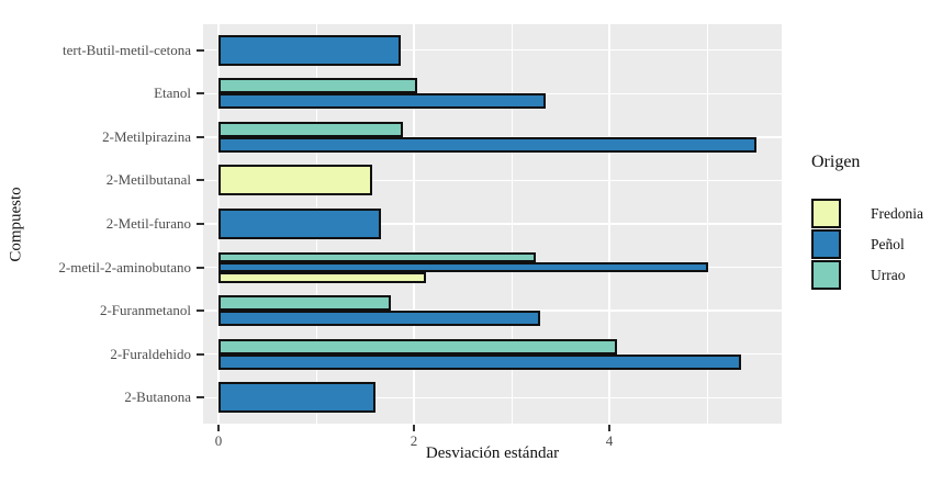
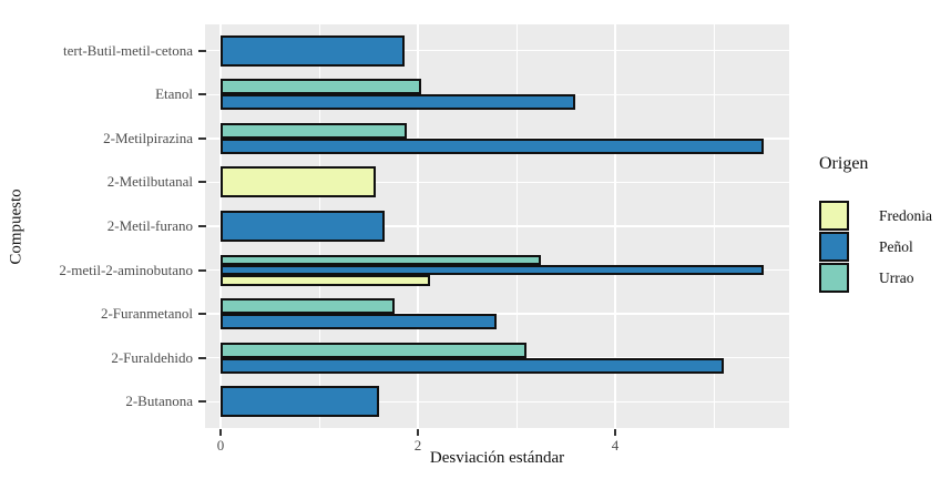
Peñol/Etanol: 3.4 -> 3.6
Peñol/2-metil-2-aminobutano: 5.0 -> 5.5
Peñol/2-Furanmetanol: 3.3 -> 2.8
Peñol/2-Furaldehido: 5.3 -> 5.1
Urrao/2-Furaldehido: 4.1 -> 3.1
